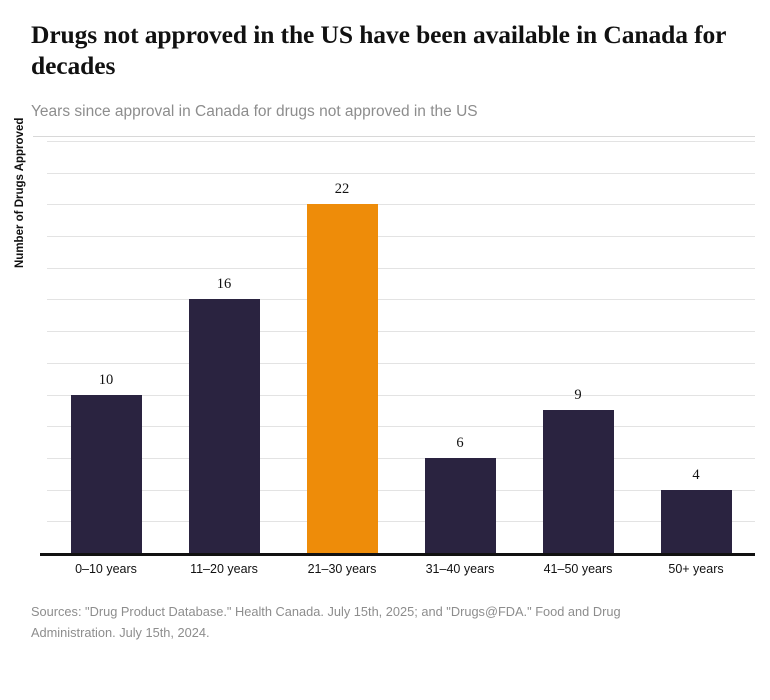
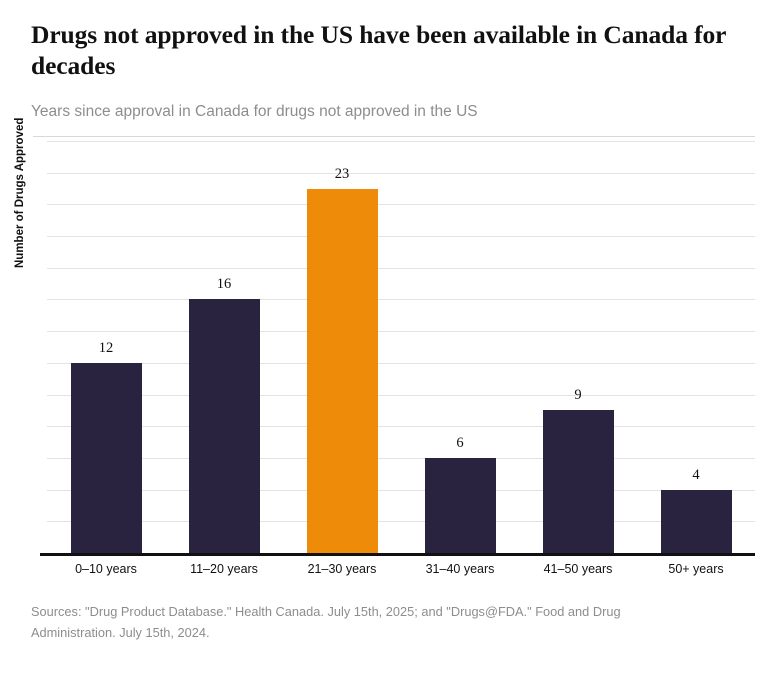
0–10 years: 10 -> 12
21–30 years: 22 -> 23
